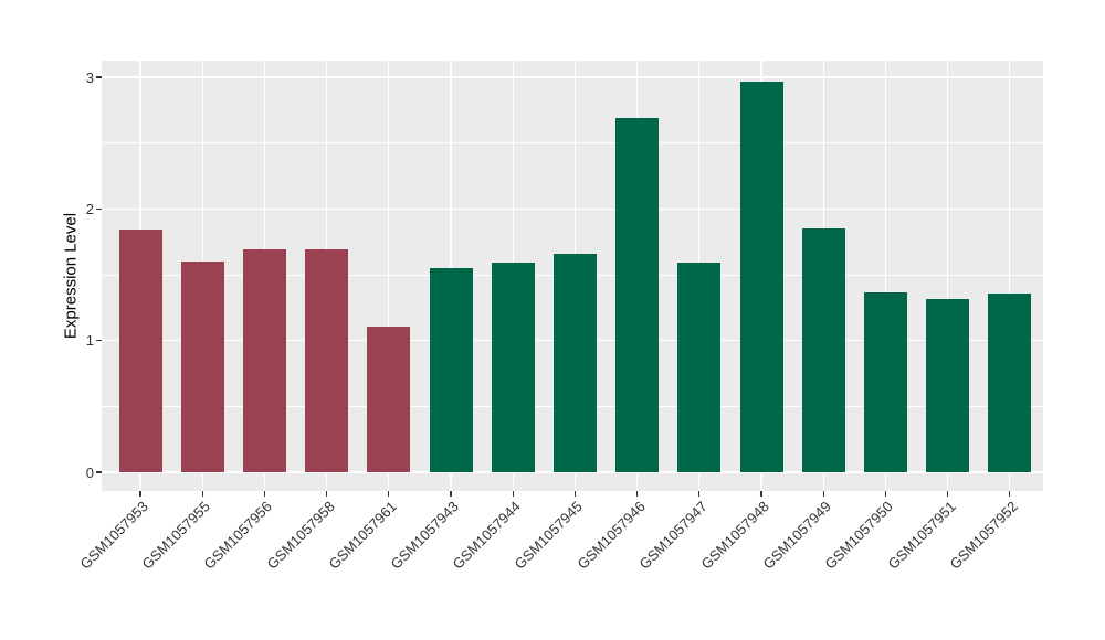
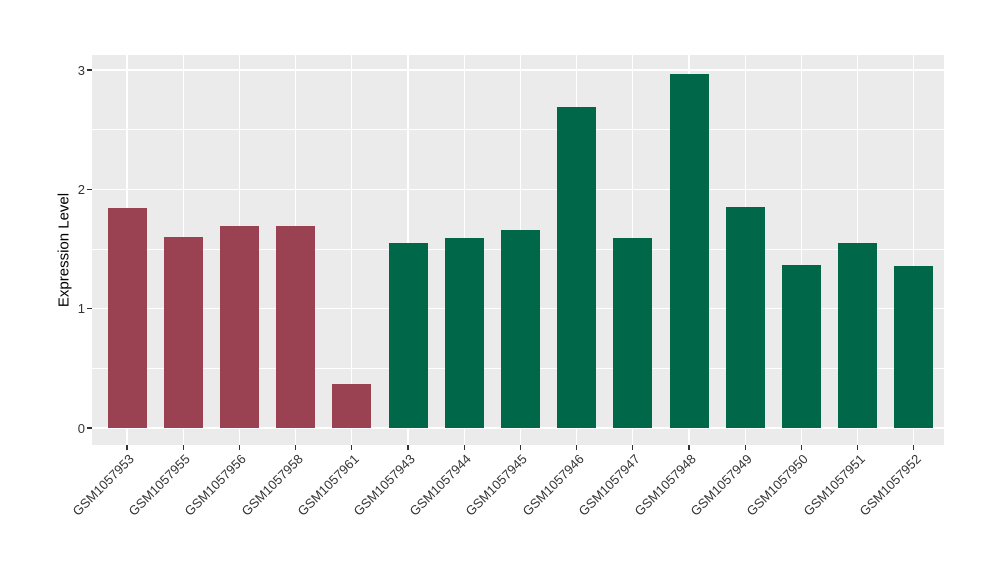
GSM1057961: 1.11 -> 0.37
GSM1057951: 1.32 -> 1.55
